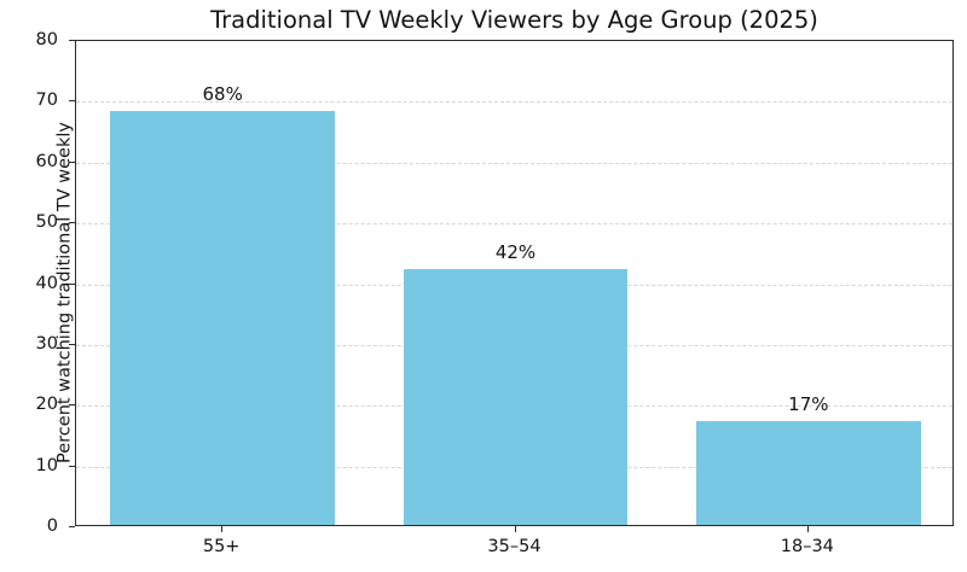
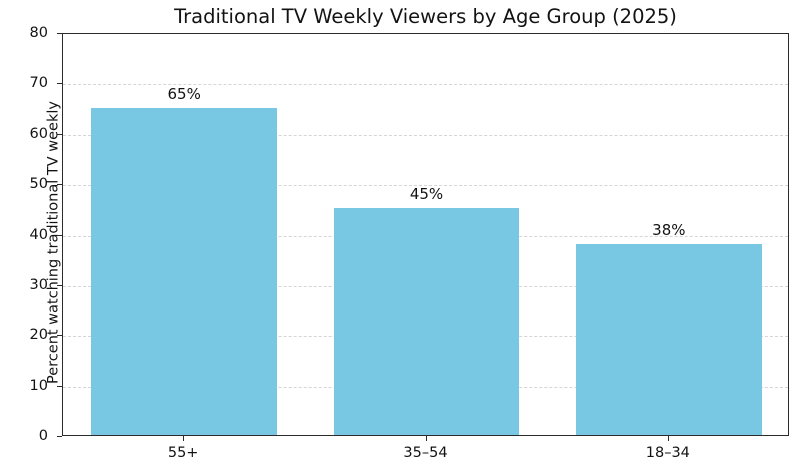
55+: 68% -> 65%
35–54: 42% -> 45%
18–34: 17% -> 38%
